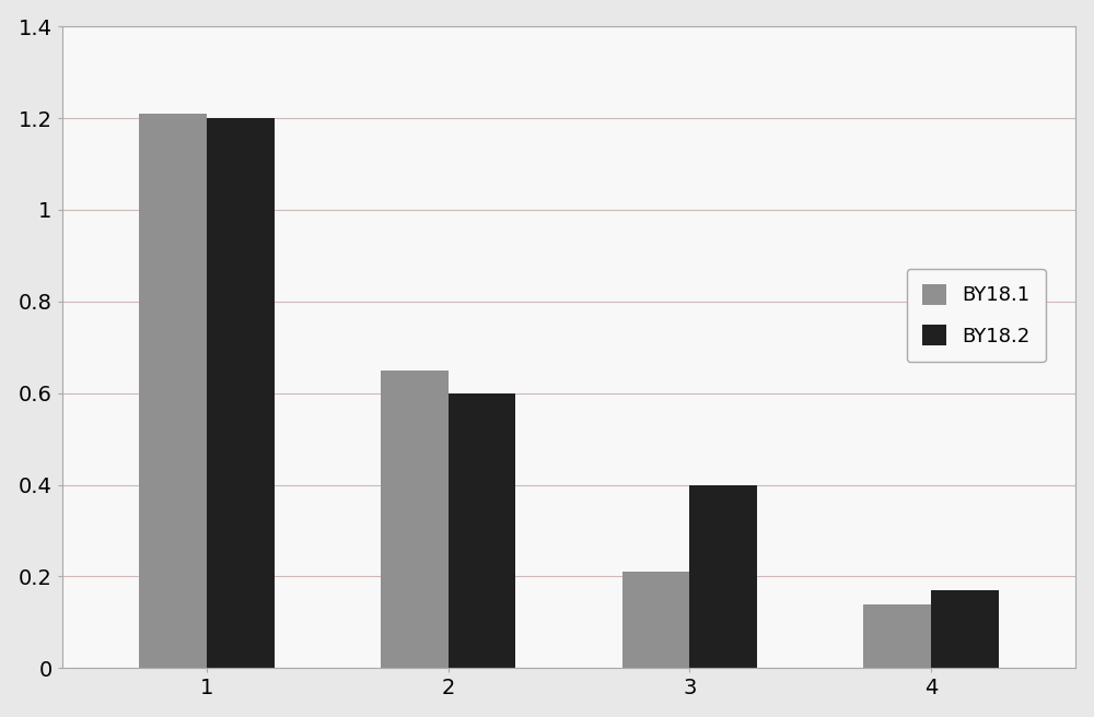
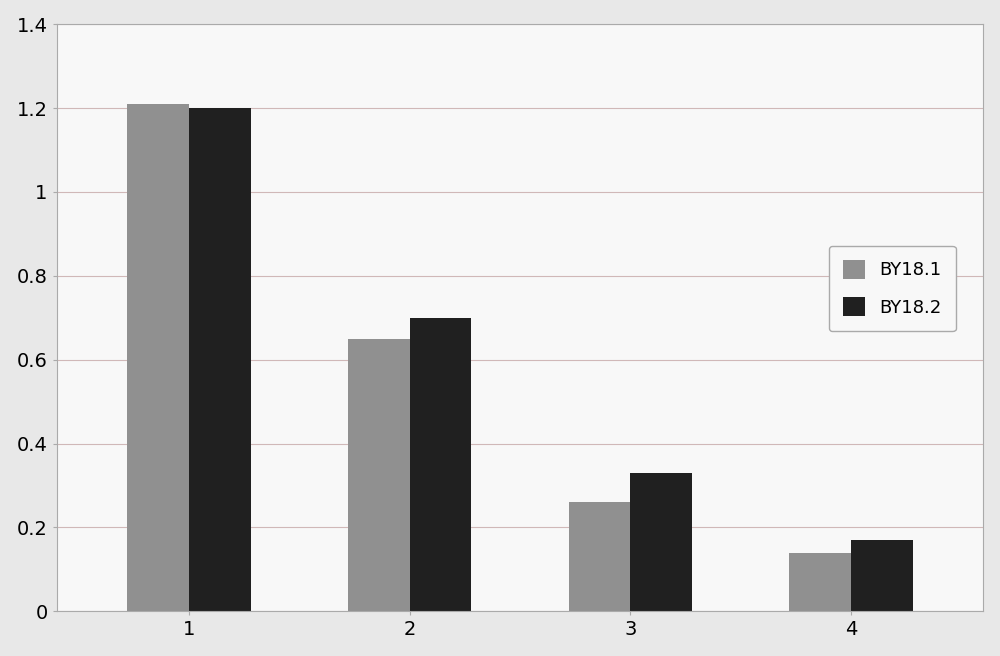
BY18.2/2: 0.60 -> 0.70
BY18.1/3: 0.21 -> 0.26
BY18.2/3: 0.40 -> 0.33
